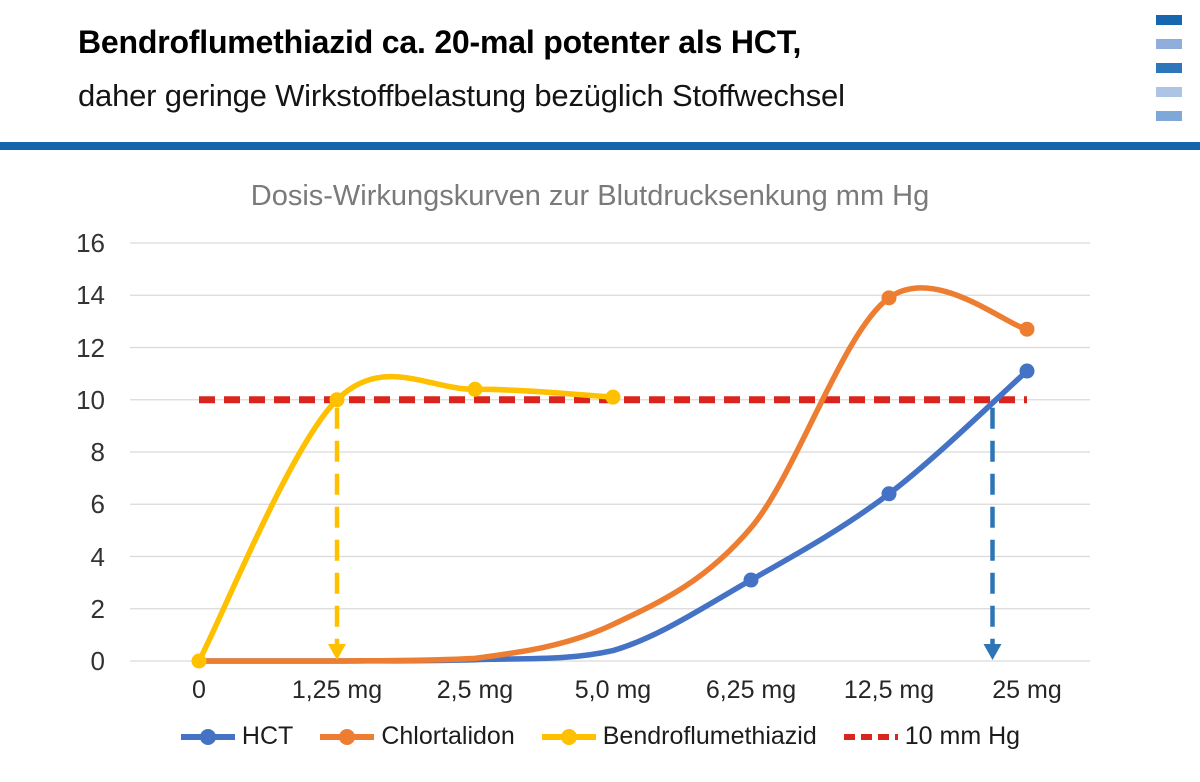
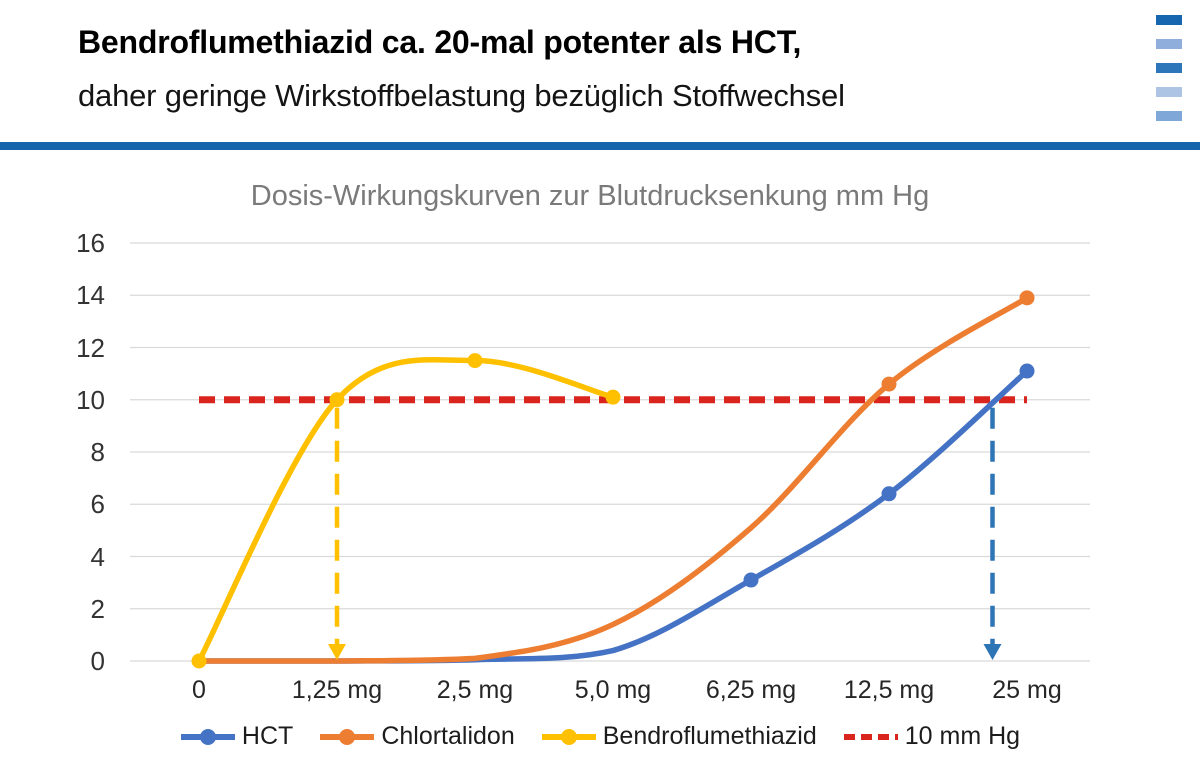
Bendroflumethiazid/2,5 mg: 10.4 -> 11.5
Chlortalidon/12,5 mg: 13.9 -> 10.6
Chlortalidon/25 mg: 12.7 -> 13.9
